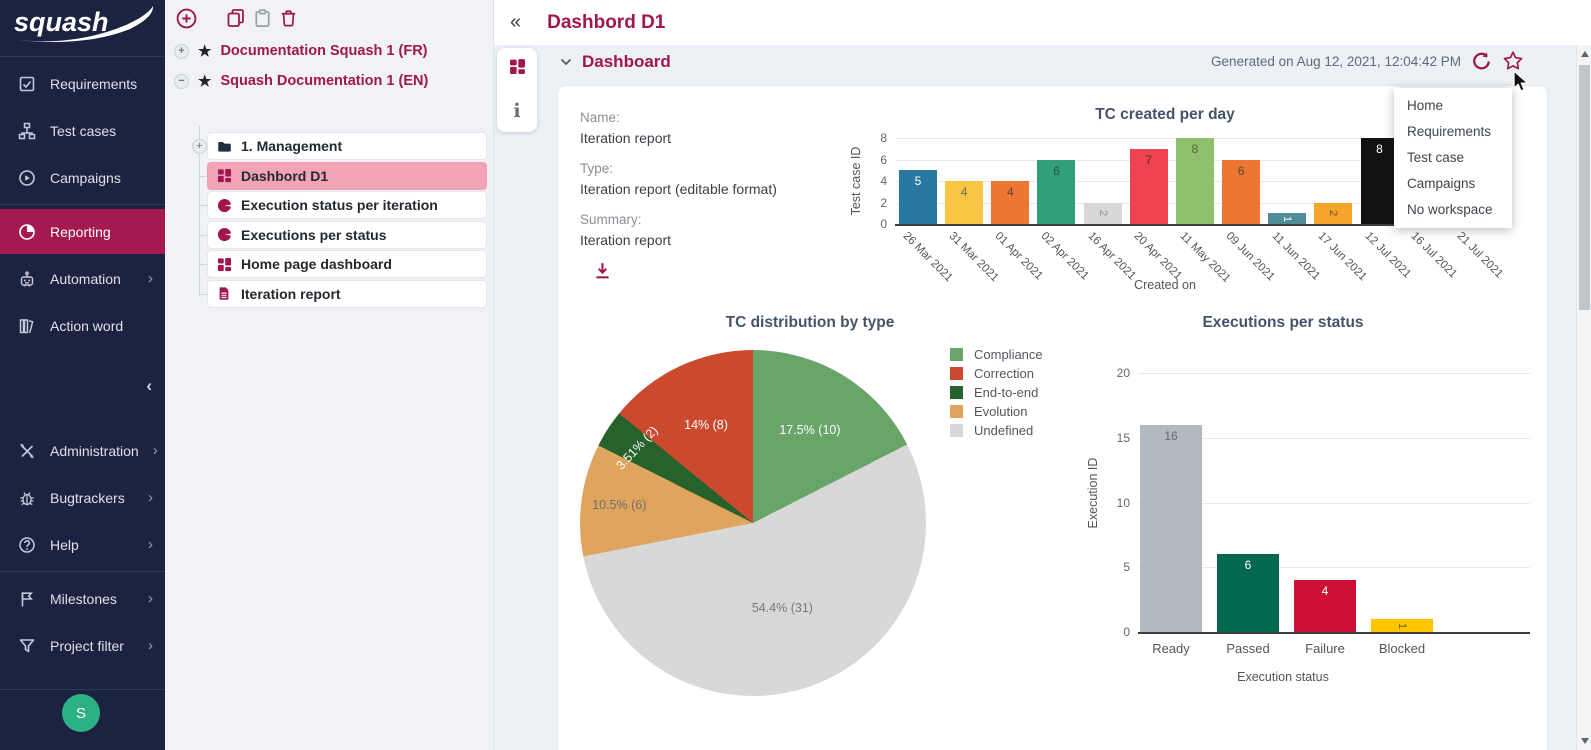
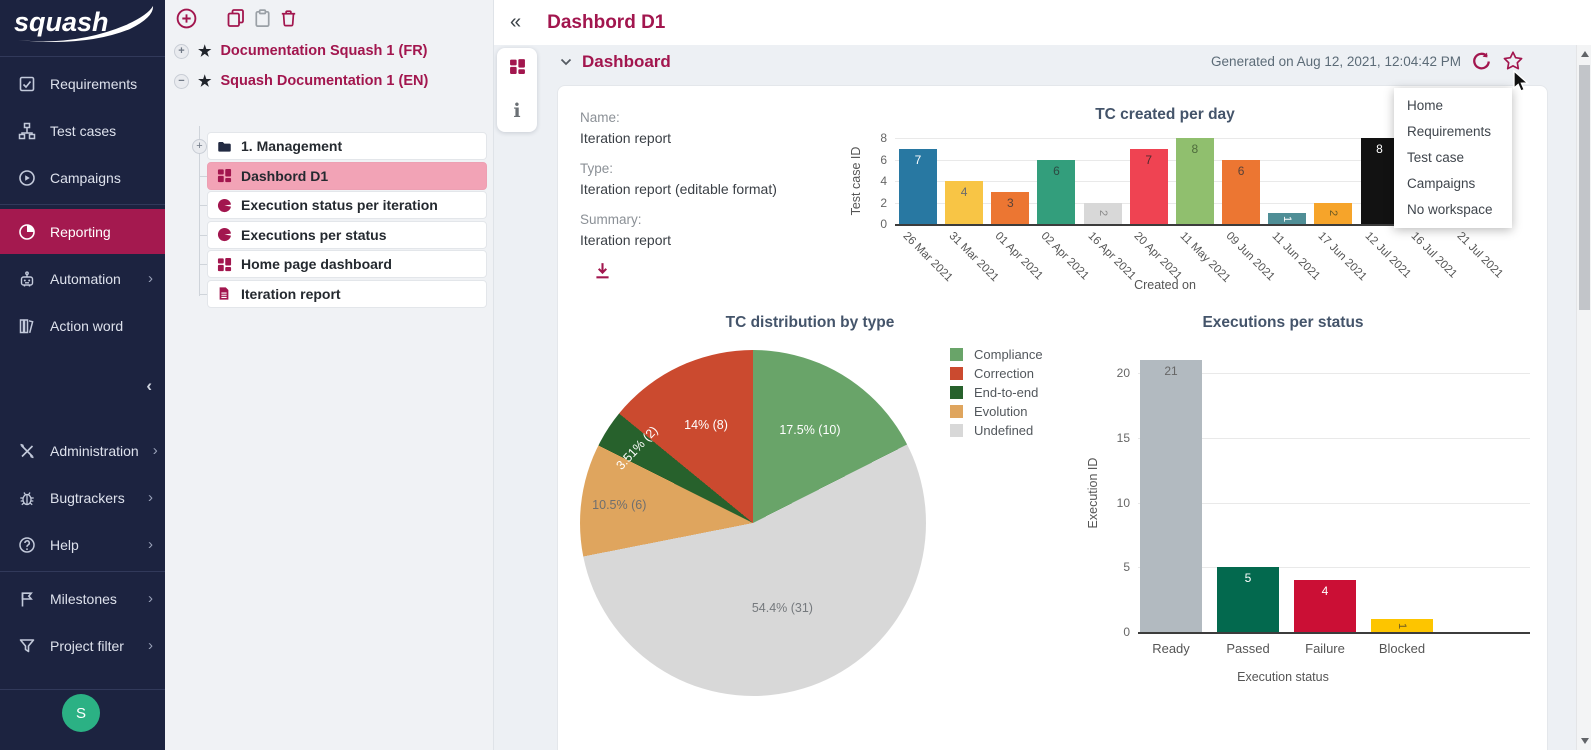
TC created per day/26 Mar 2021: 5 -> 7
TC created per day/01 Apr 2021: 4 -> 3
Executions per status/Ready: 16 -> 21
Executions per status/Passed: 6 -> 5
